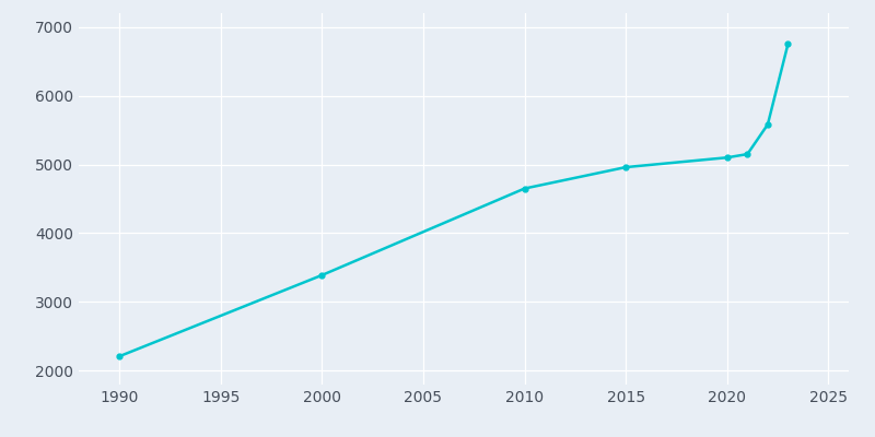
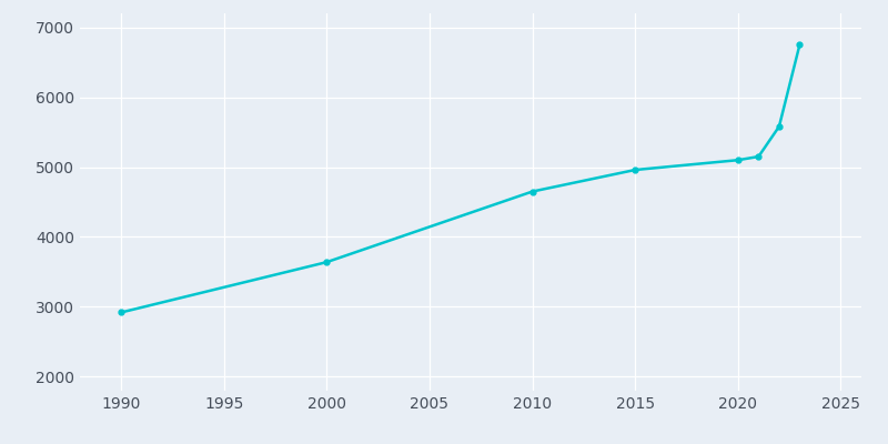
1990: 2210 -> 2920
2000: 3390 -> 3640
